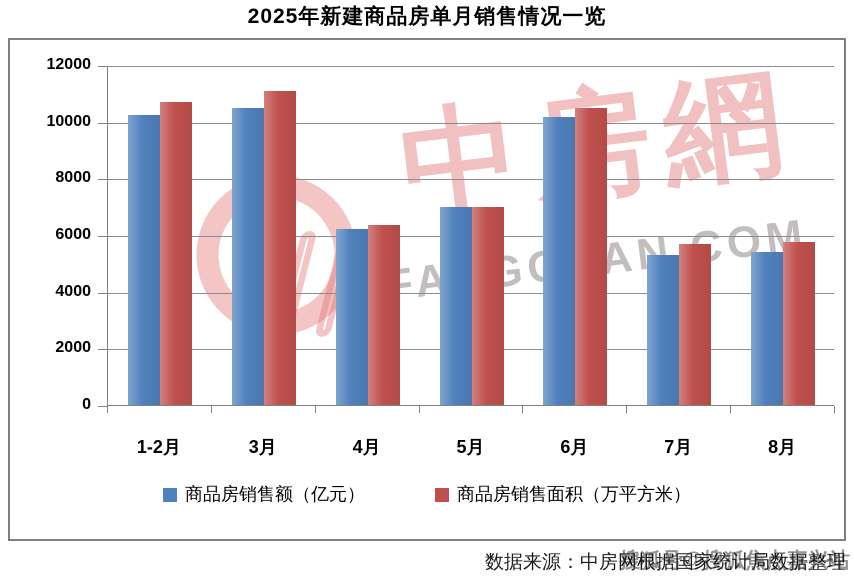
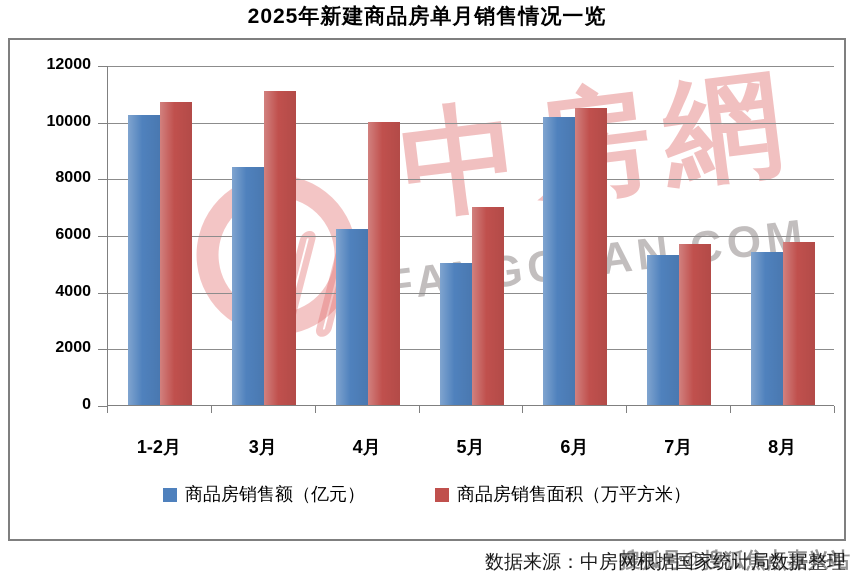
商品房销售额（亿元）/3月: 10500 -> 8400
商品房销售面积（万平方米）/4月: 6400 -> 10000
商品房销售额（亿元）/5月: 7000 -> 5000
